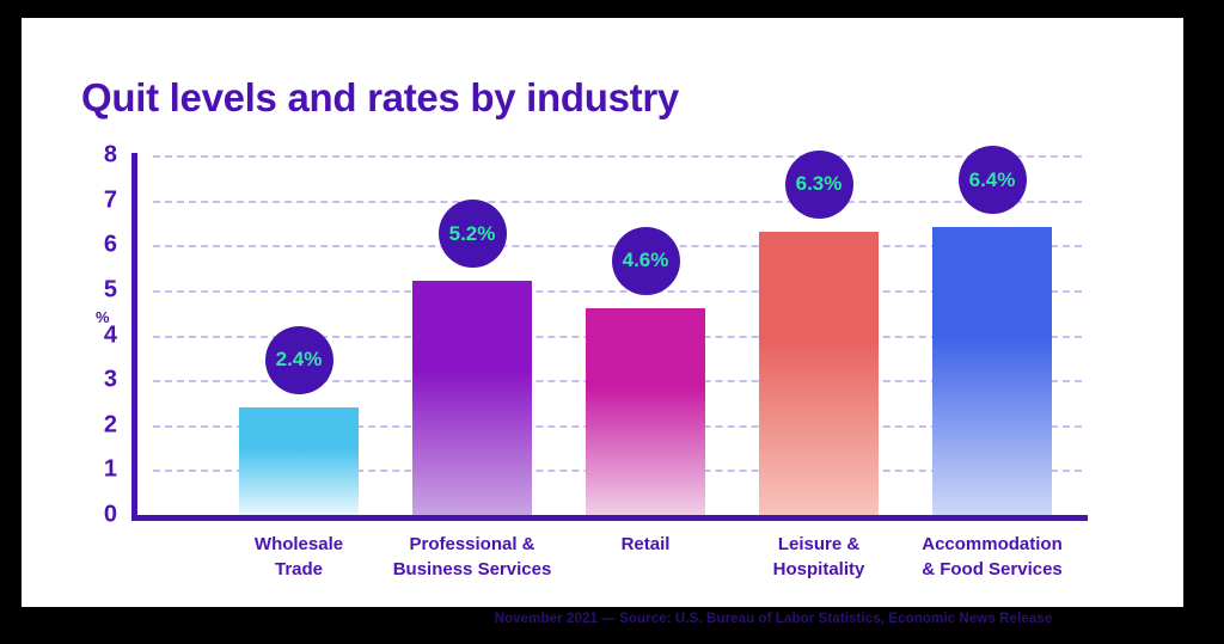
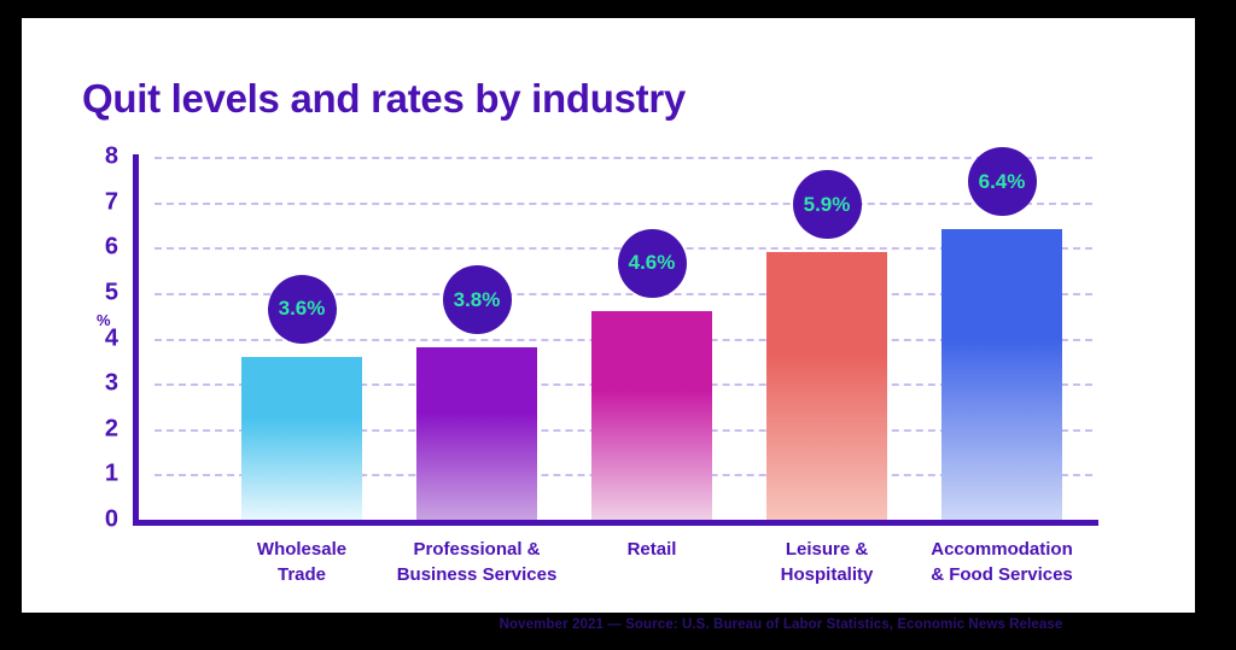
Wholesale Trade: 2.4% -> 3.6%
Professional & Business Services: 5.2% -> 3.8%
Leisure & Hospitality: 6.3% -> 5.9%
